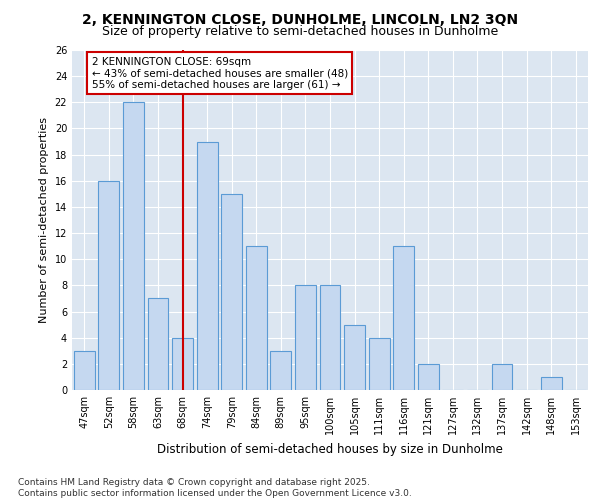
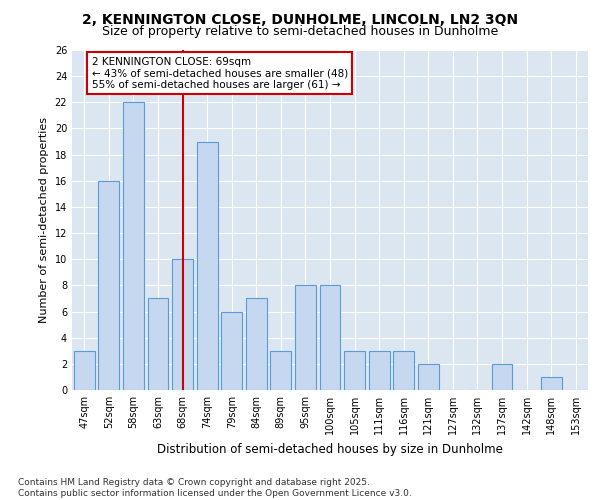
68sqm: 4 -> 10
79sqm: 15 -> 6
84sqm: 11 -> 7
105sqm: 5 -> 3
111sqm: 4 -> 3
116sqm: 11 -> 3
